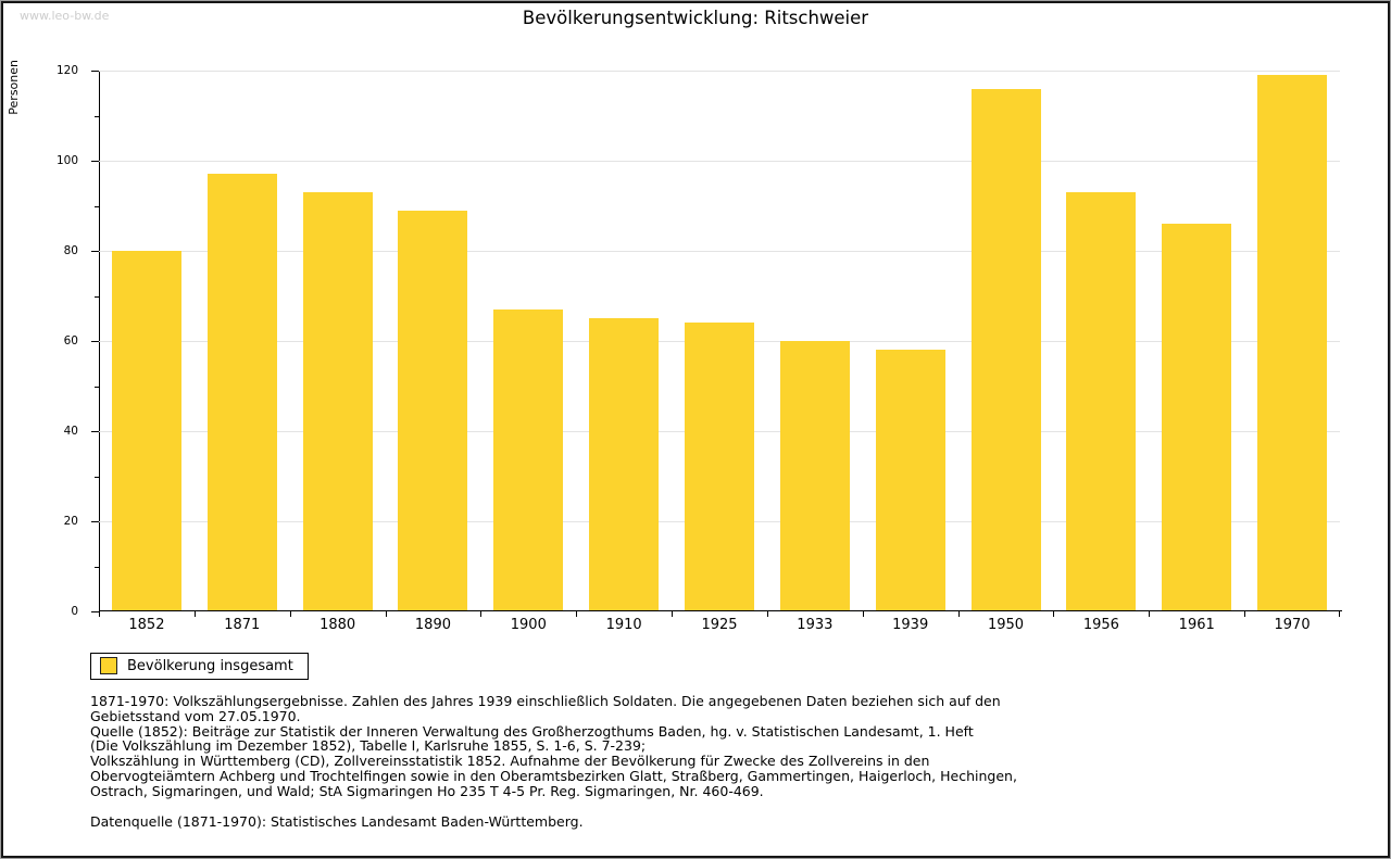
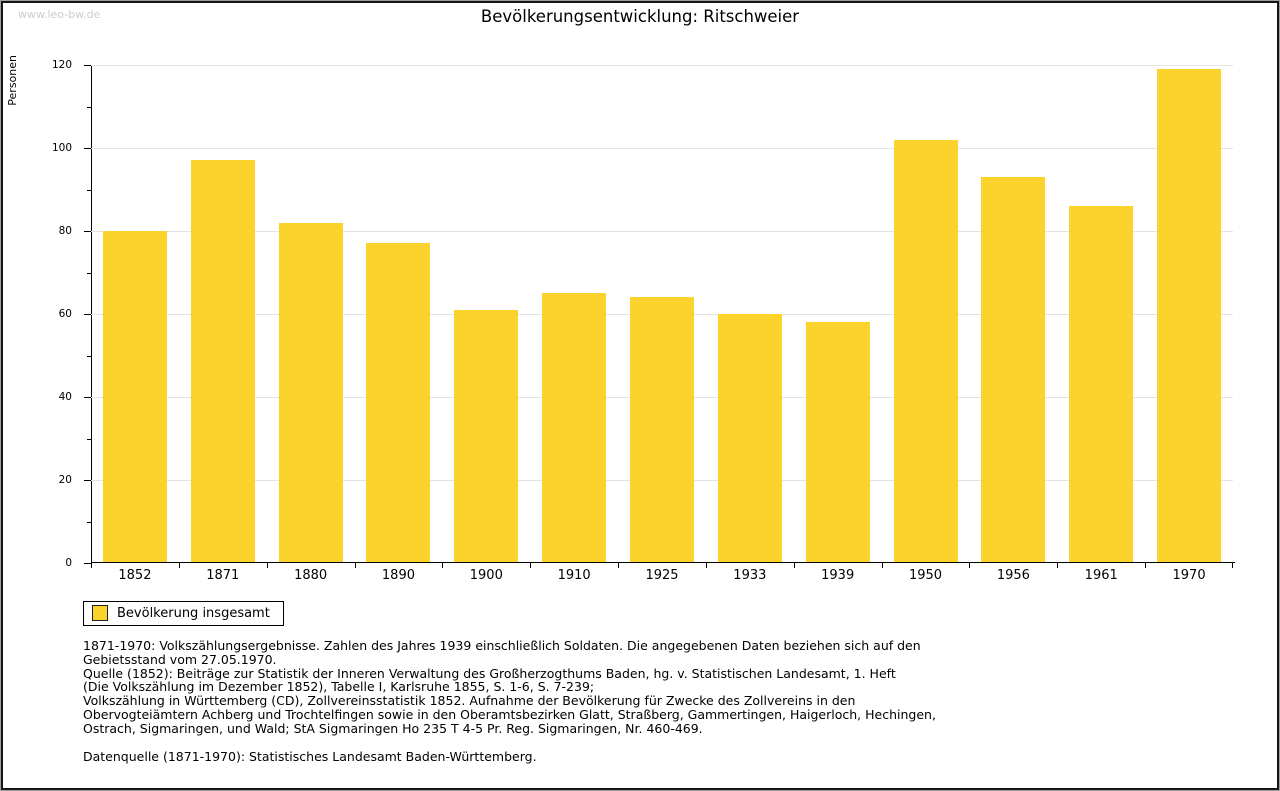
1880: 93 -> 82
1890: 89 -> 77
1900: 67 -> 61
1950: 116 -> 102
